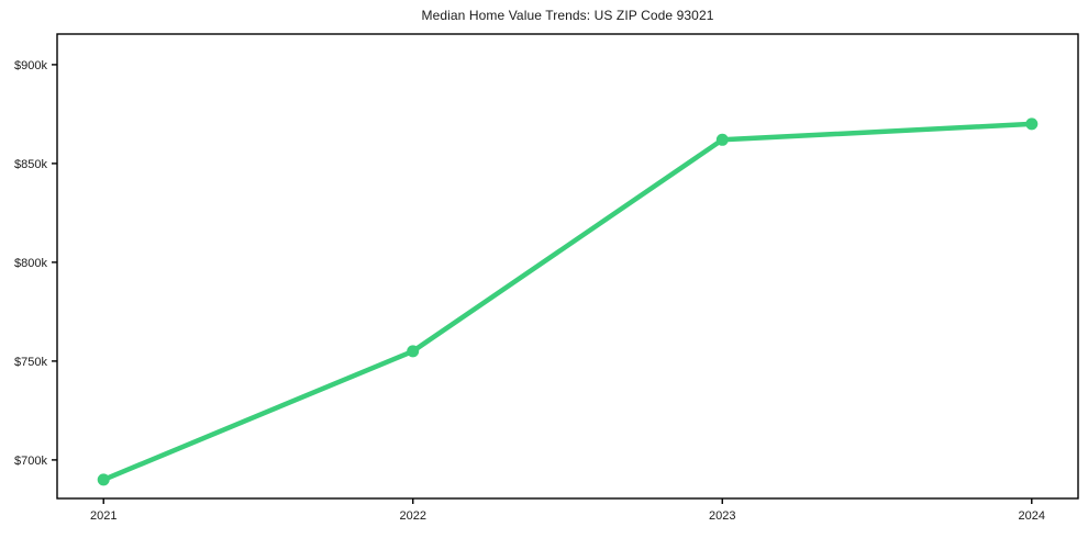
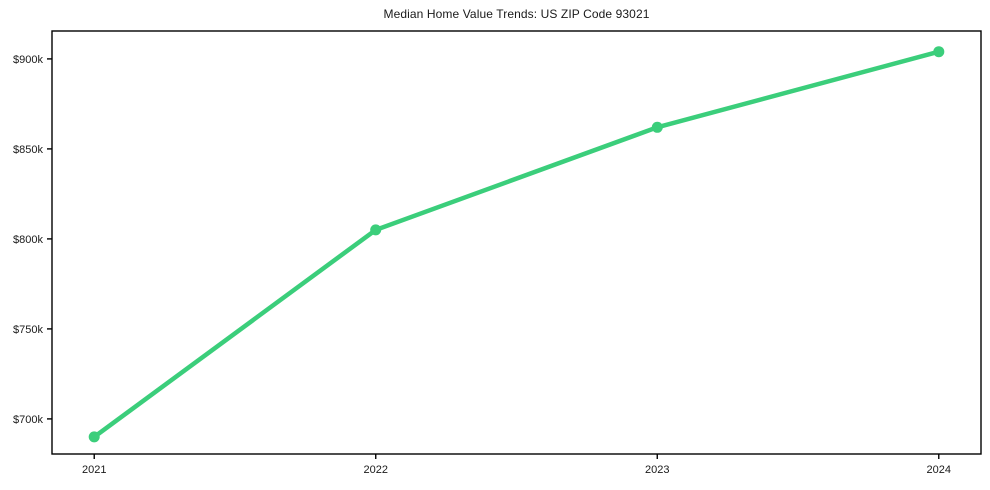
2022: $755k -> $805k
2024: $870k -> $904k
